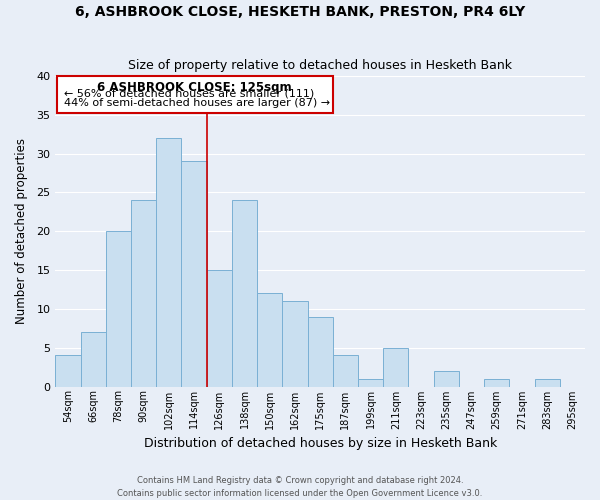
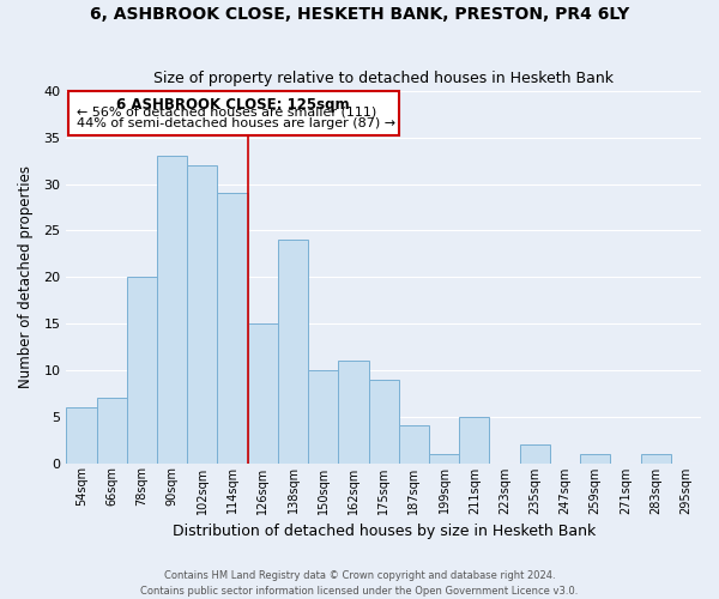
54sqm: 4 -> 6
90sqm: 24 -> 33
150sqm: 12 -> 10
